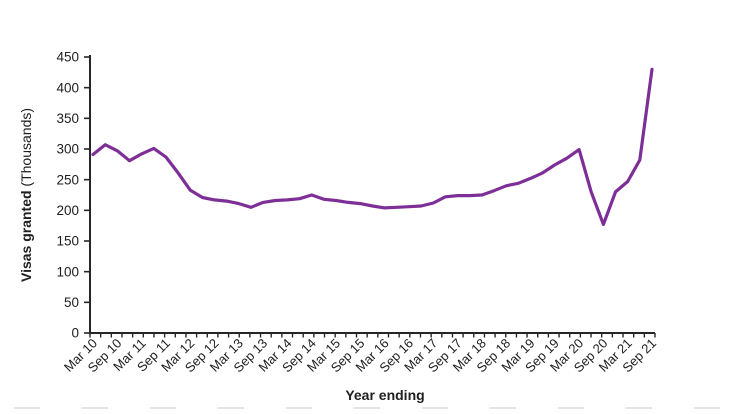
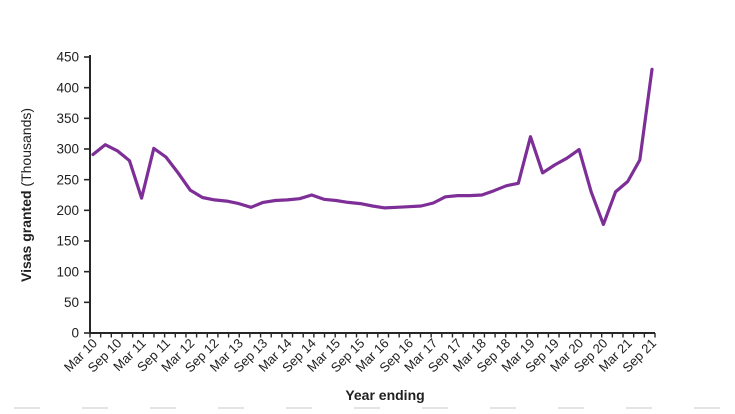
Mar 11: 290 -> 220
Mar 19: 250 -> 320
